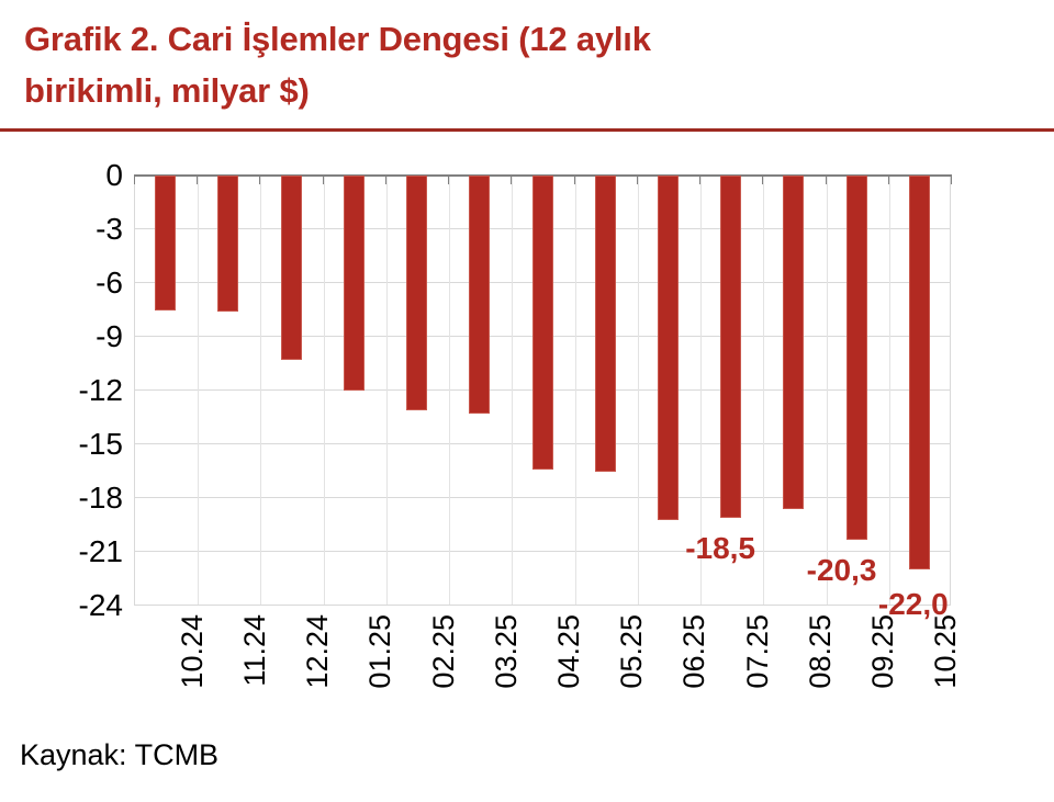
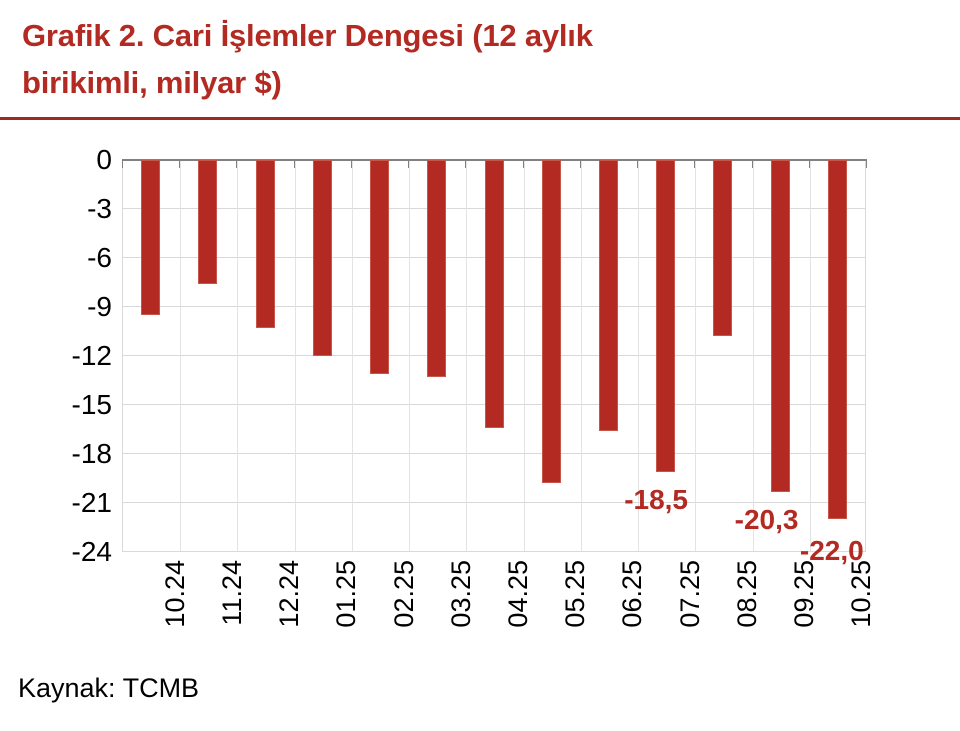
10.24: -7.5 -> -9.5
05.25: -16.5 -> -19.8
06.25: -19.2 -> -16.6
08.25: -18.6 -> -10.8
